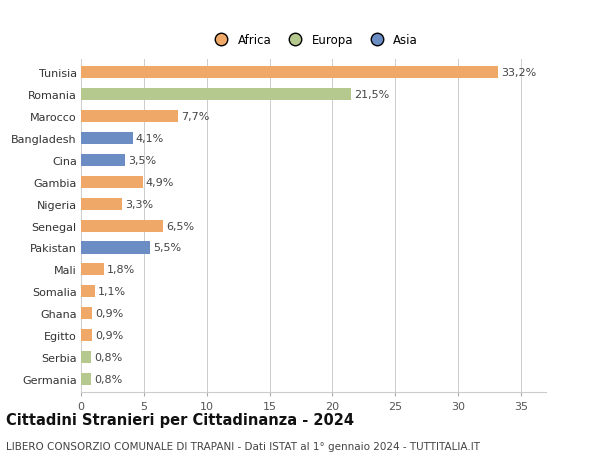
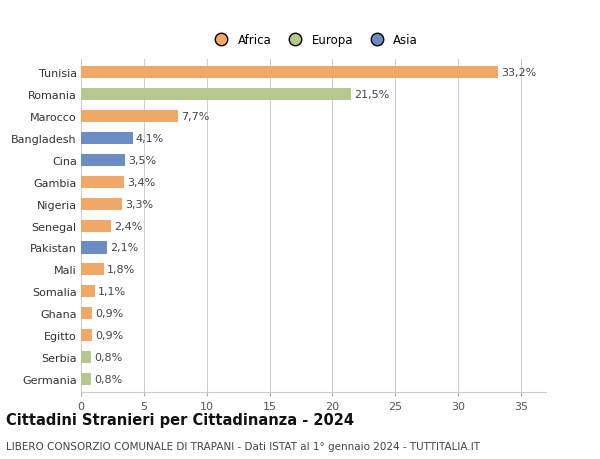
Gambia: 4,9% -> 3,4%
Senegal: 6,5% -> 2,4%
Pakistan: 5,5% -> 2,1%
